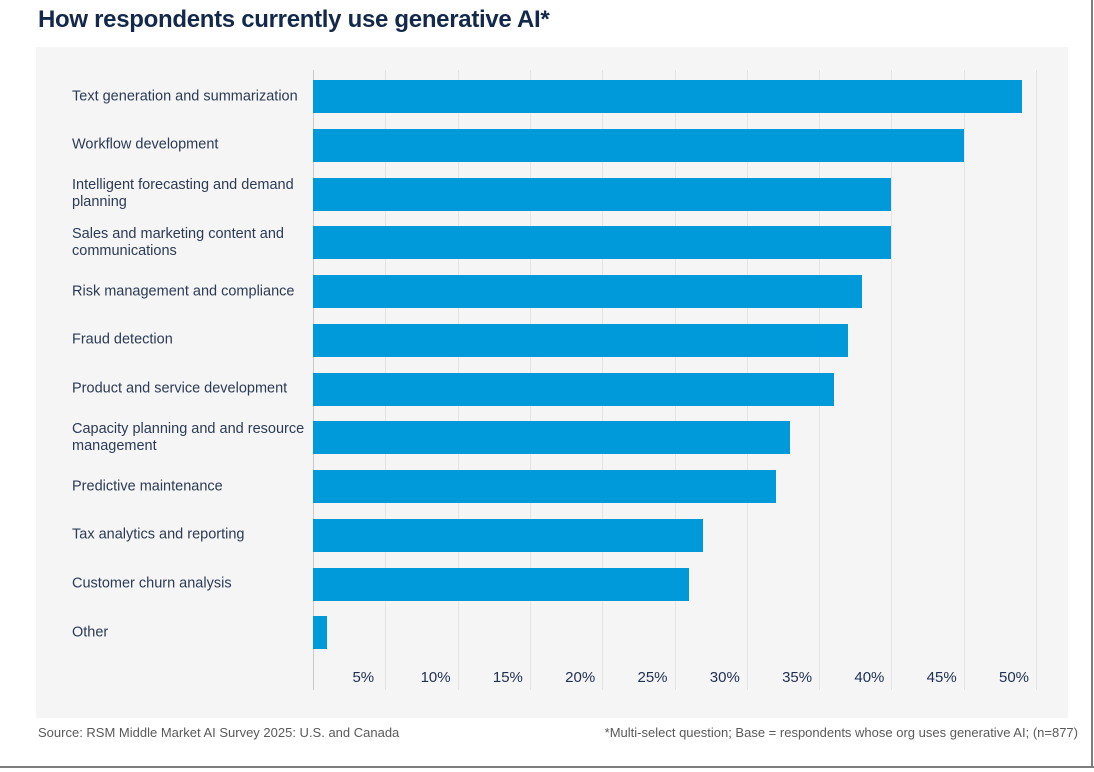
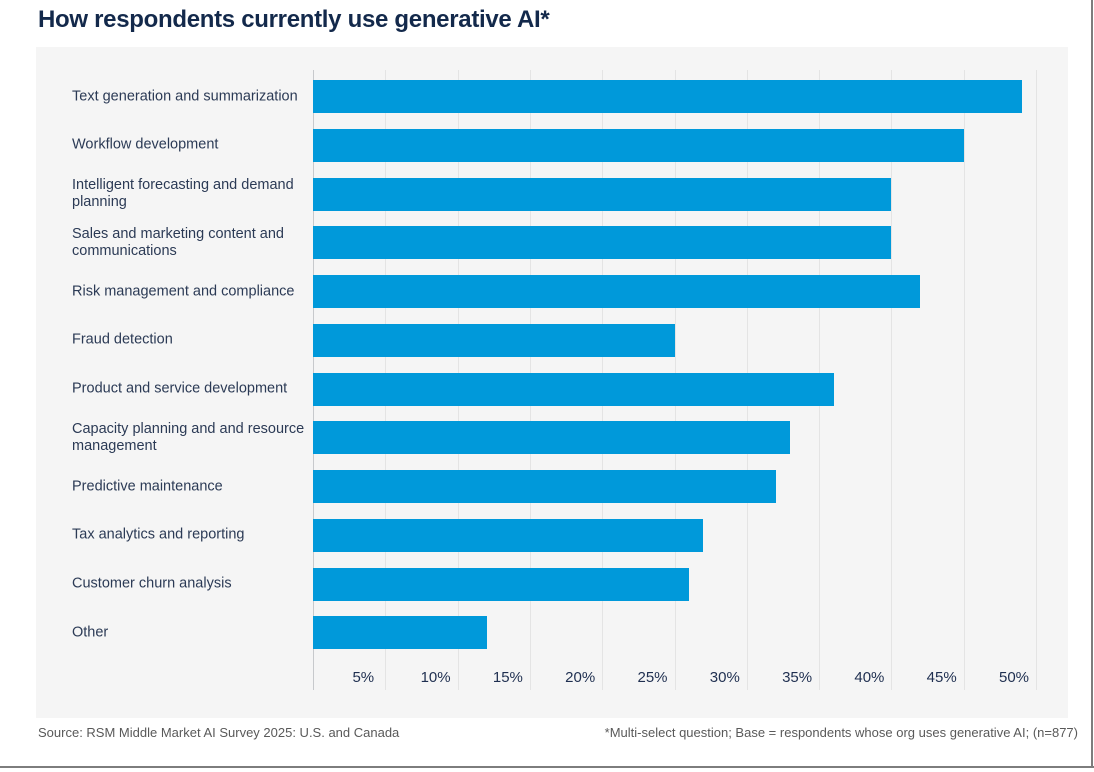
Risk management and compliance: 38% -> 42%
Fraud detection: 37% -> 25%
Other: 1% -> 12%
